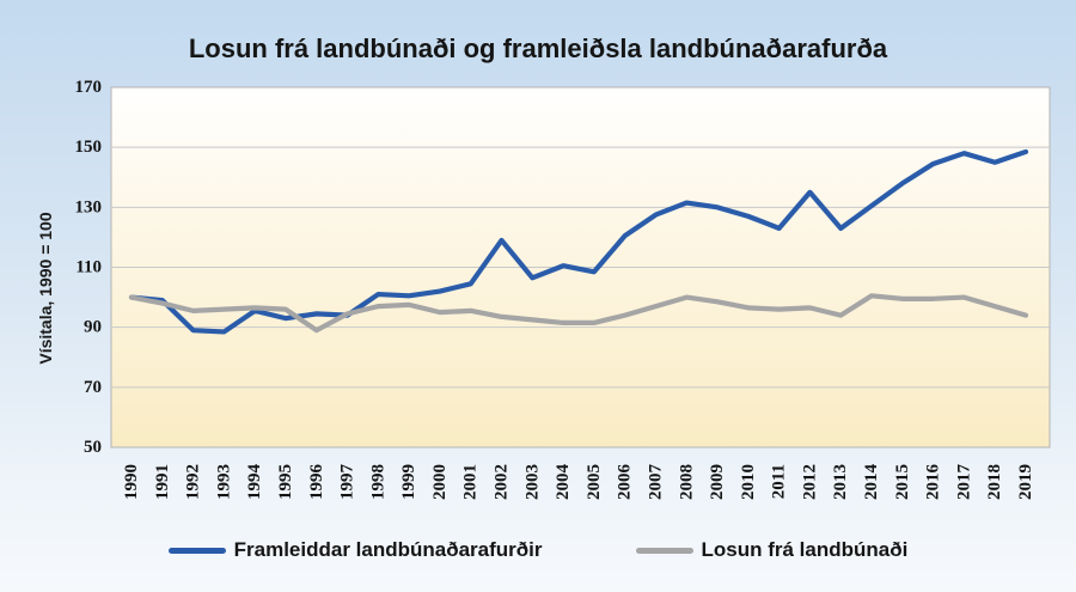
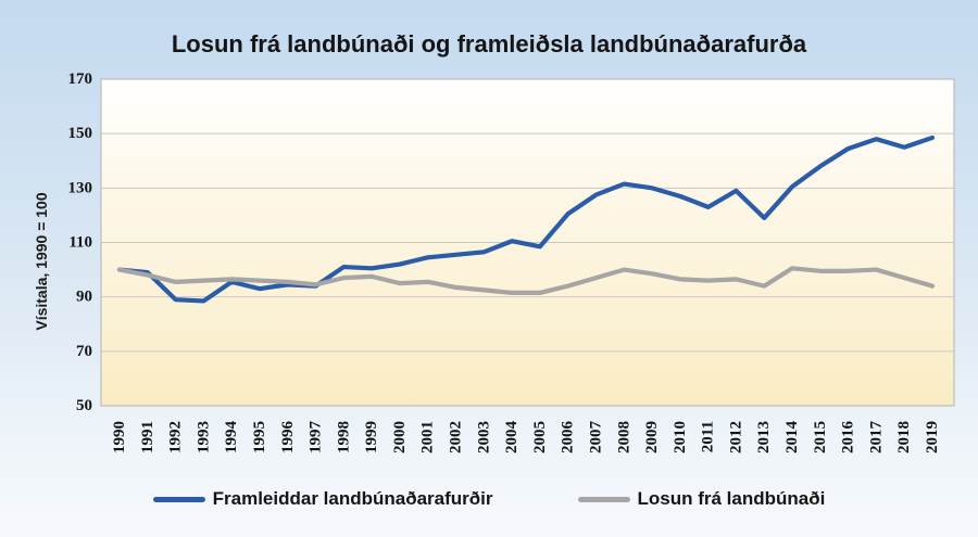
Losun frá landbúnaði/1996: 89 -> 96
Framleiddar landbúnaðarafurðir/2002: 119 -> 106
Framleiddar landbúnaðarafurðir/2012: 135 -> 129
Framleiddar landbúnaðarafurðir/2013: 123 -> 119
